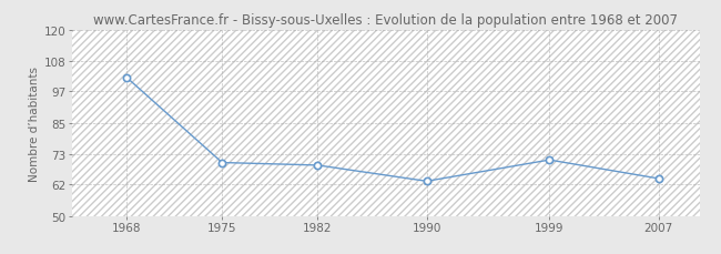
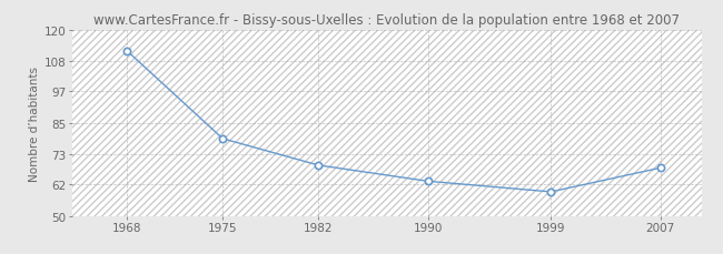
1968: 102 -> 112
1975: 70 -> 79
1999: 71 -> 59
2007: 64 -> 68
